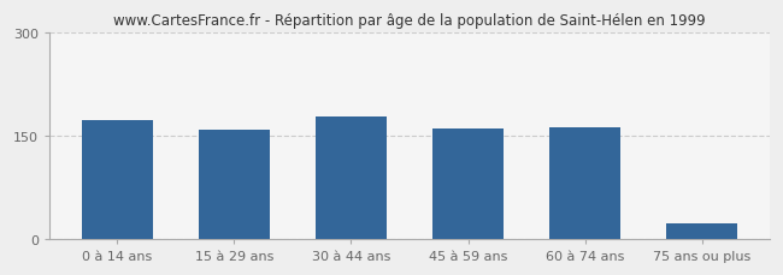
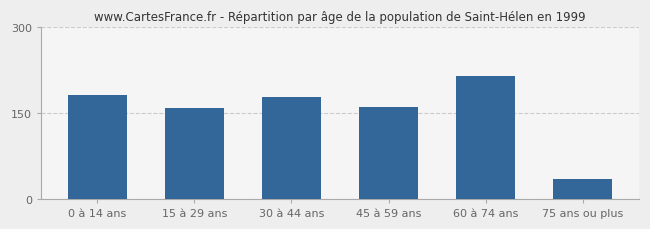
0 à 14 ans: 172 -> 182
60 à 74 ans: 163 -> 214
75 ans ou plus: 22 -> 34
